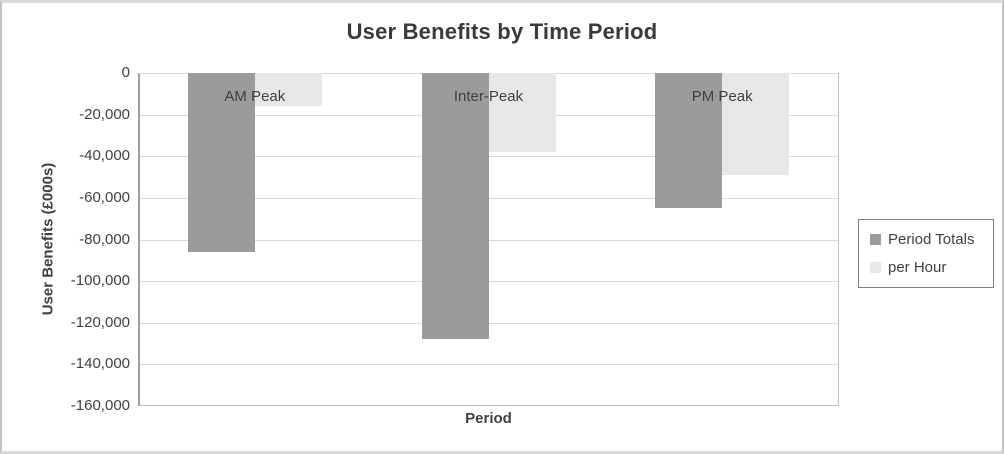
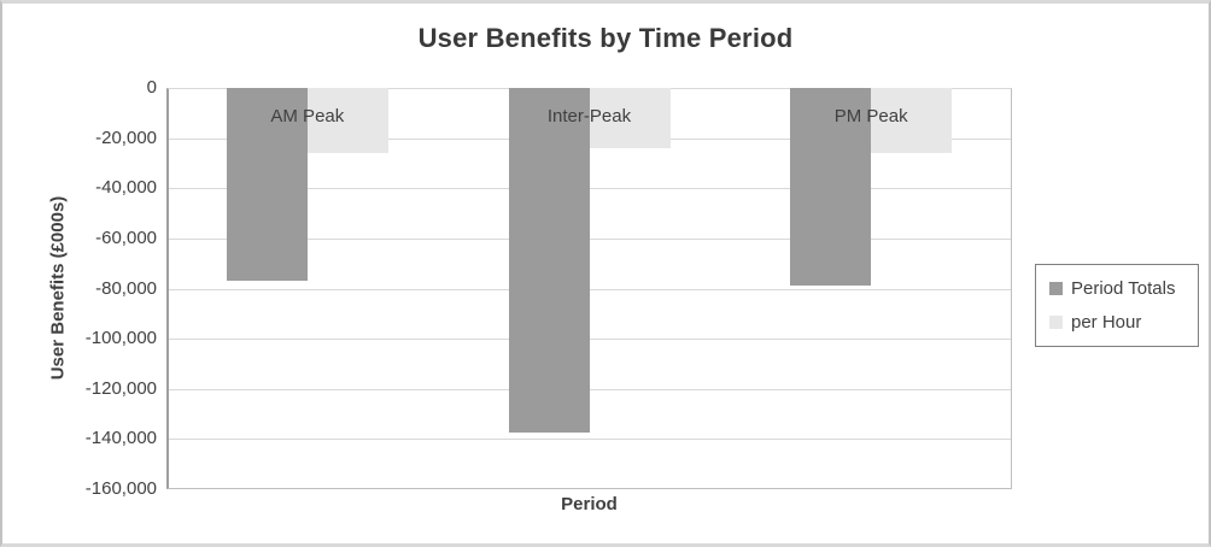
Period Totals/AM Peak: -86000 -> -77000
per Hour/AM Peak: -16000 -> -26000
Period Totals/Inter-Peak: -128000 -> -138000
per Hour/Inter-Peak: -38000 -> -24000
Period Totals/PM Peak: -65000 -> -79000
per Hour/PM Peak: -49000 -> -26000
